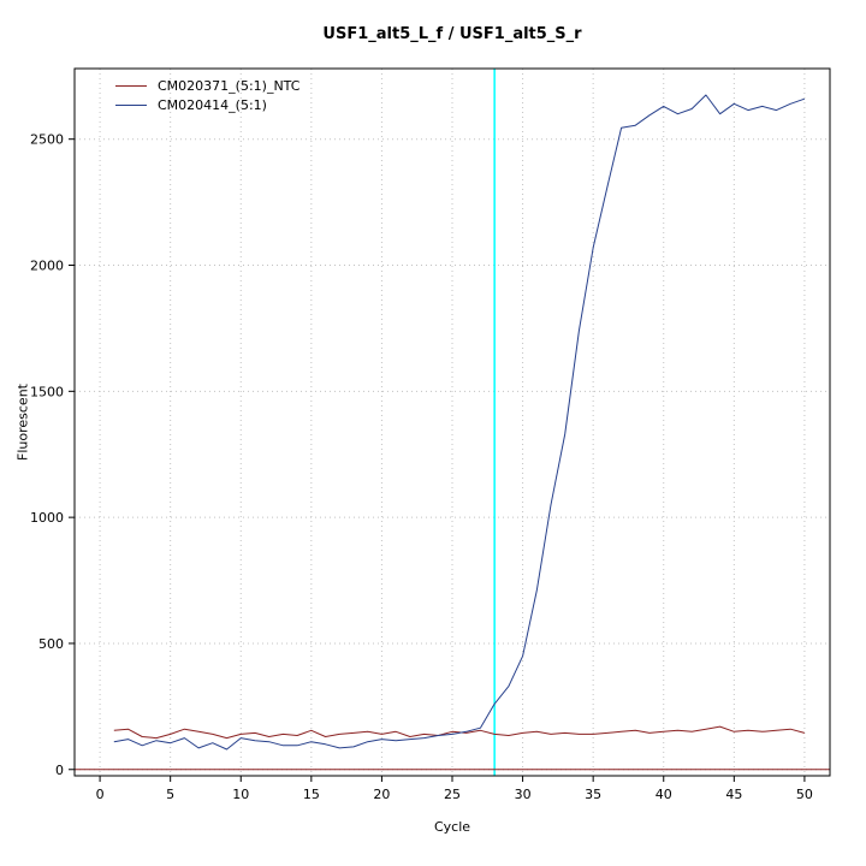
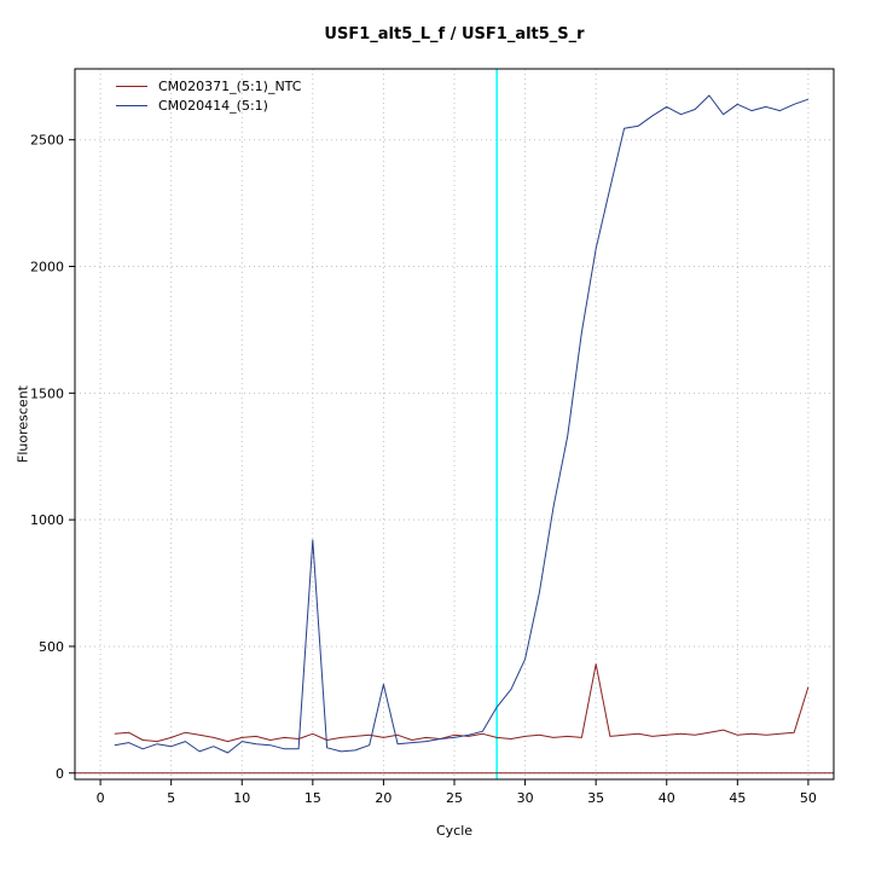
CM020414_(5:1)/15: 110 -> 920
CM020414_(5:1)/20: 120 -> 350
CM020371_(5:1)_NTC/35: 140 -> 430
CM020371_(5:1)_NTC/50: 140 -> 340
